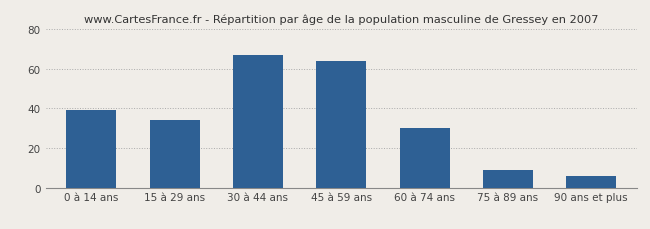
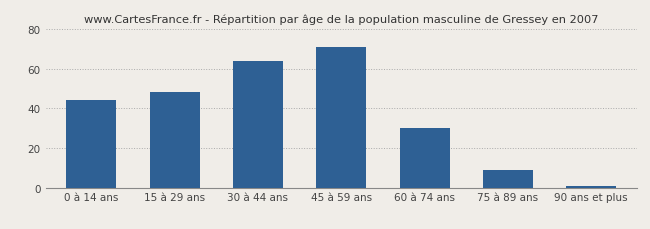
0 à 14 ans: 39 -> 44
15 à 29 ans: 34 -> 48
30 à 44 ans: 67 -> 64
45 à 59 ans: 64 -> 71
90 ans et plus: 6 -> 1
